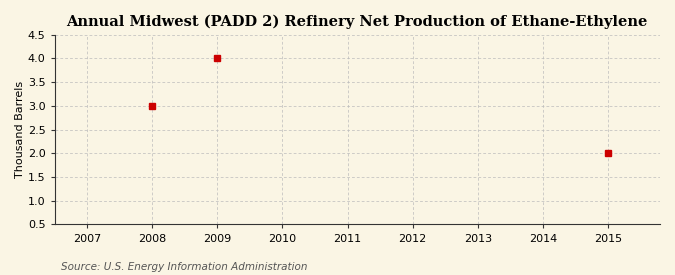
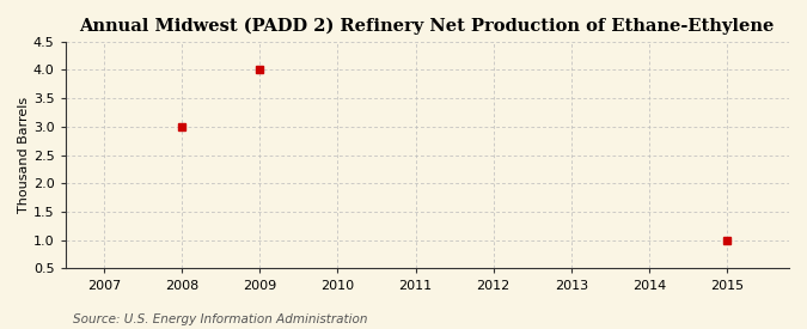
2015: 2 -> 1
